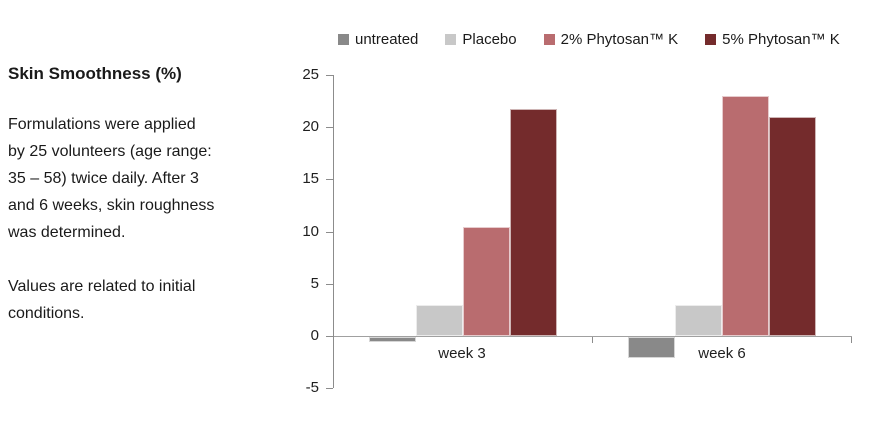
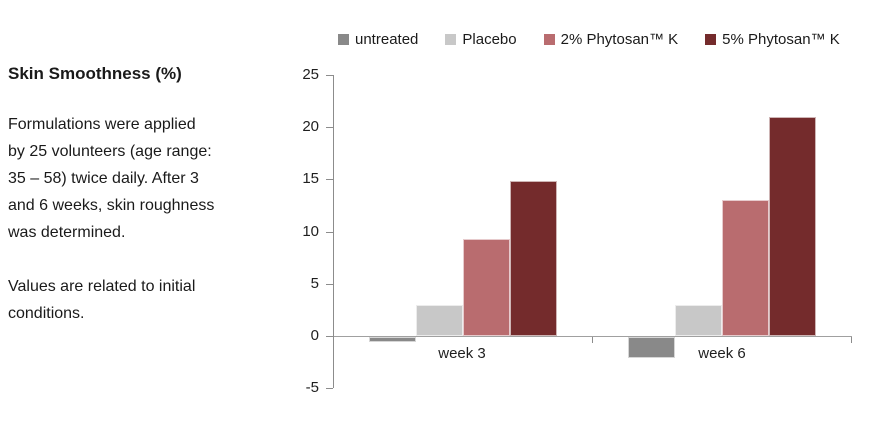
2% Phytosan™ K/week 3: 10.4 -> 9.3
5% Phytosan™ K/week 3: 21.7 -> 14.8
2% Phytosan™ K/week 6: 23.0 -> 13.0
